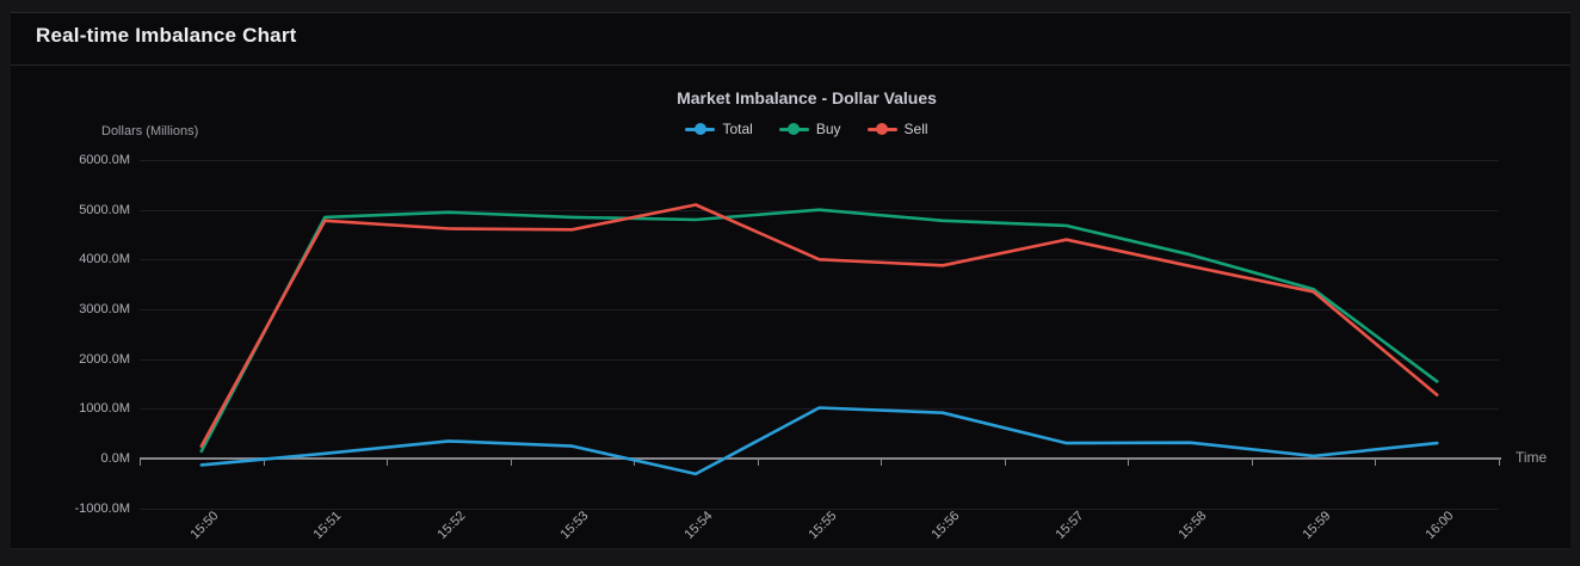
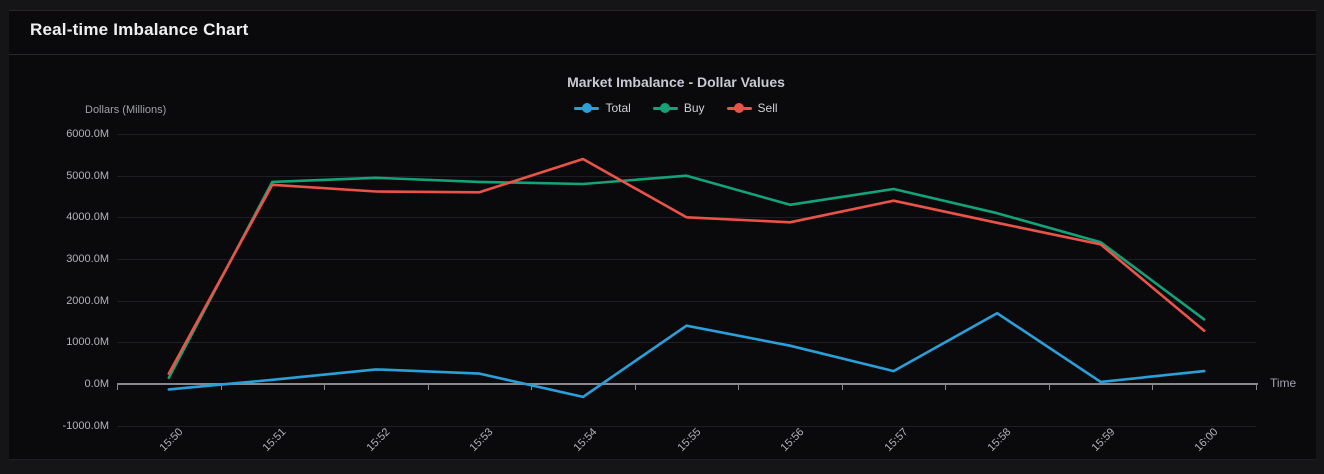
Sell/15:54: 5100M -> 5400M
Total/15:55: 1000M -> 1400M
Buy/15:56: 4800M -> 4300M
Total/15:58: 300M -> 1700M
